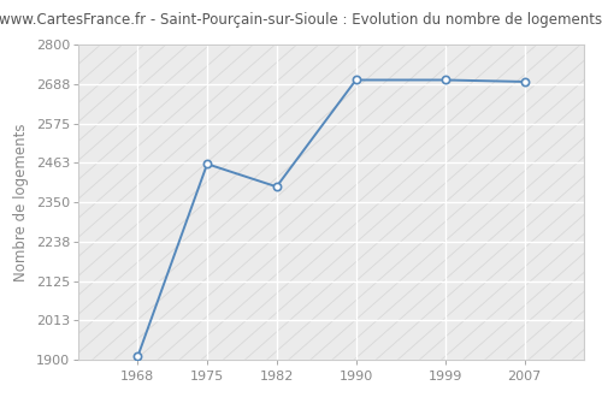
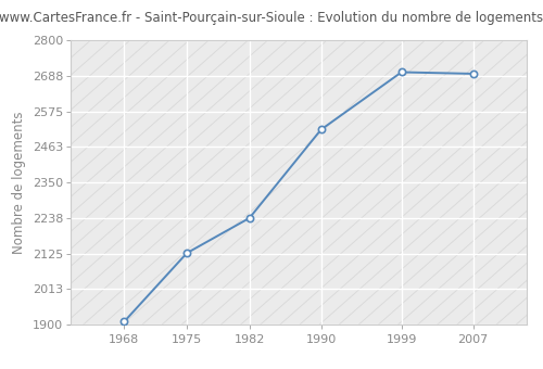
1975: 2460 -> 2127
1982: 2395 -> 2238
1990: 2700 -> 2518
